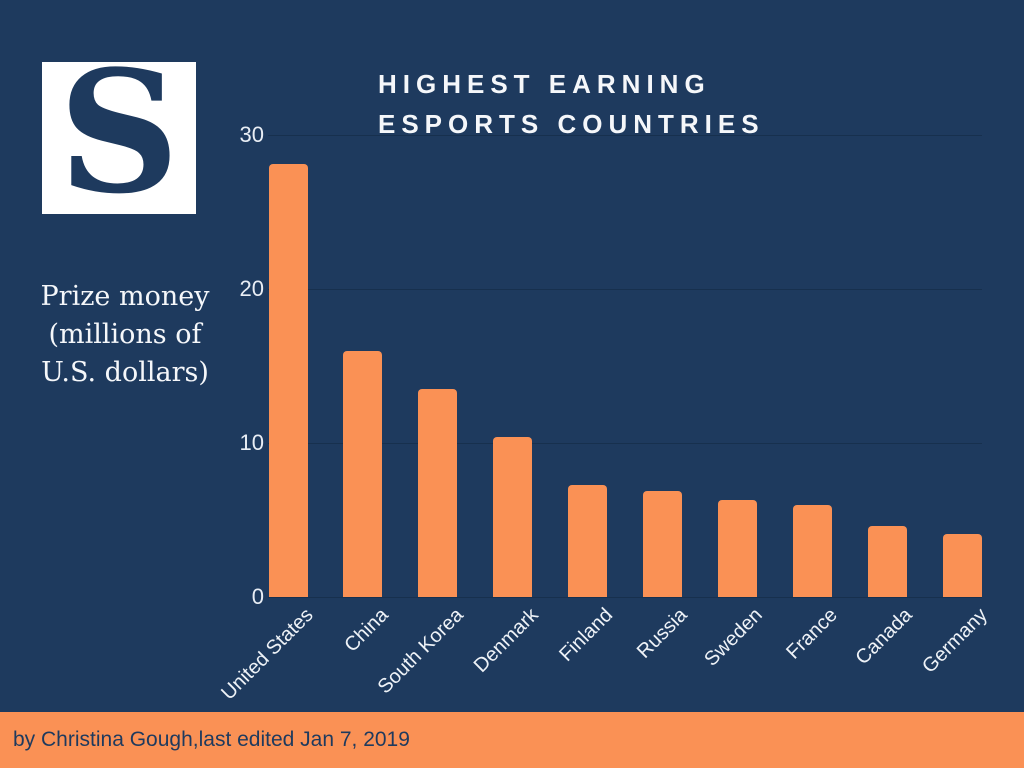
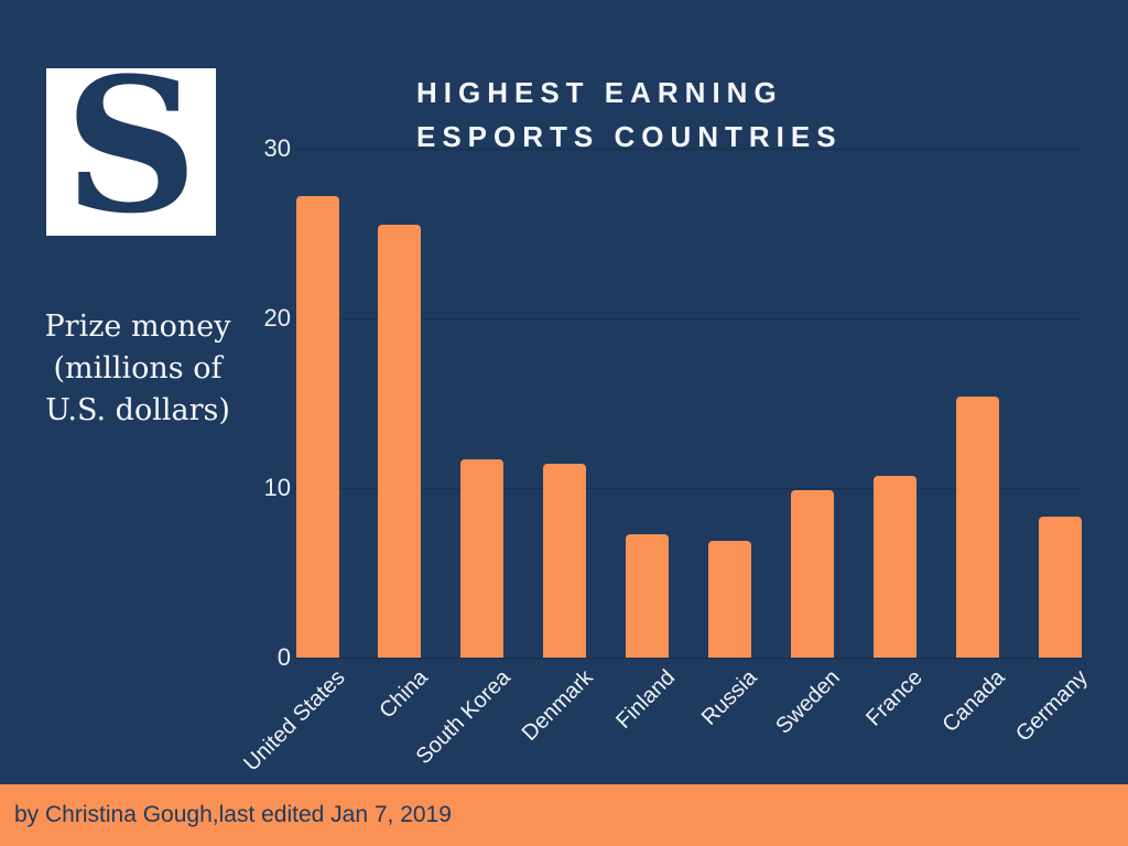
United States: 28.1 -> 27.2
China: 16.0 -> 25.5
South Korea: 13.5 -> 11.7
Denmark: 10.4 -> 11.4
Sweden: 6.3 -> 9.9
France: 6.0 -> 10.7
Canada: 4.6 -> 15.4
Germany: 4.1 -> 8.3
